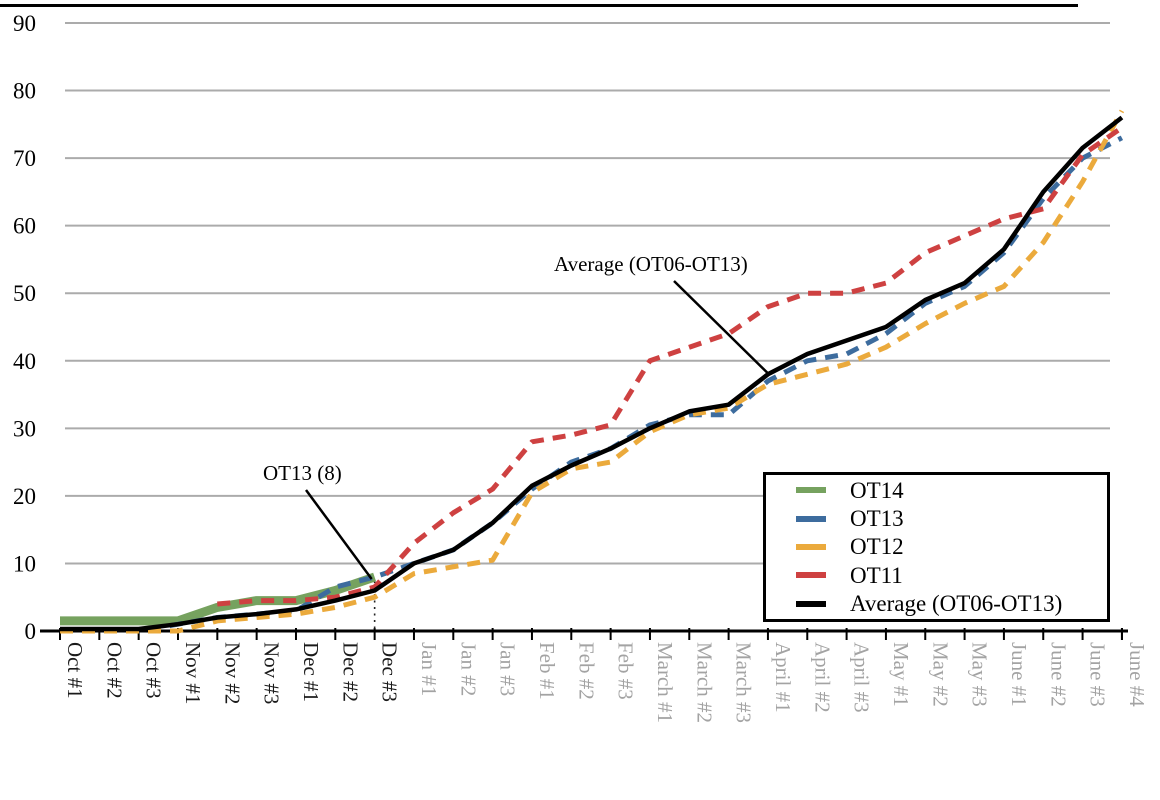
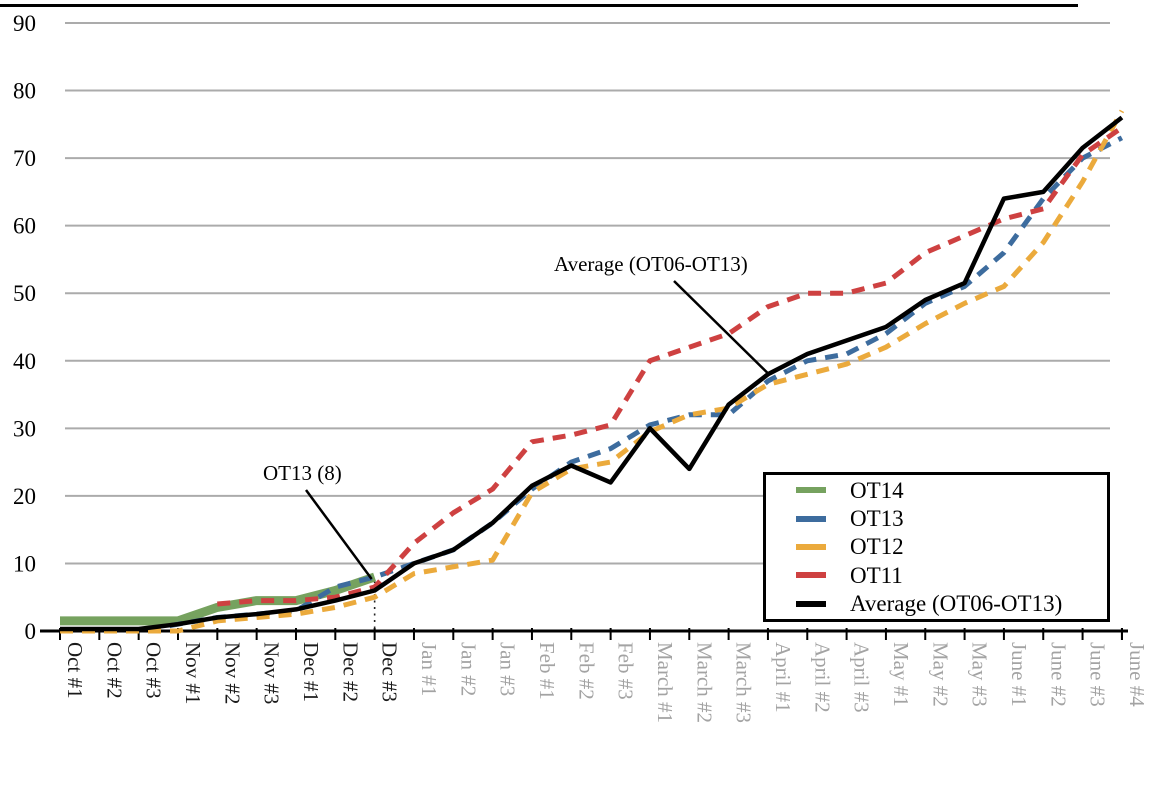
Average (OT06-OT13)/Feb #3: 27 -> 22
Average (OT06-OT13)/March #2: 32 -> 24
Average (OT06-OT13)/June #1: 56 -> 64
